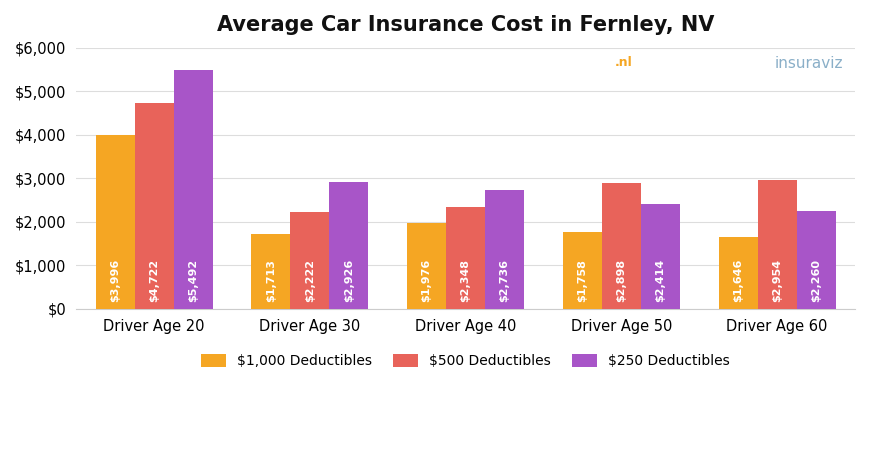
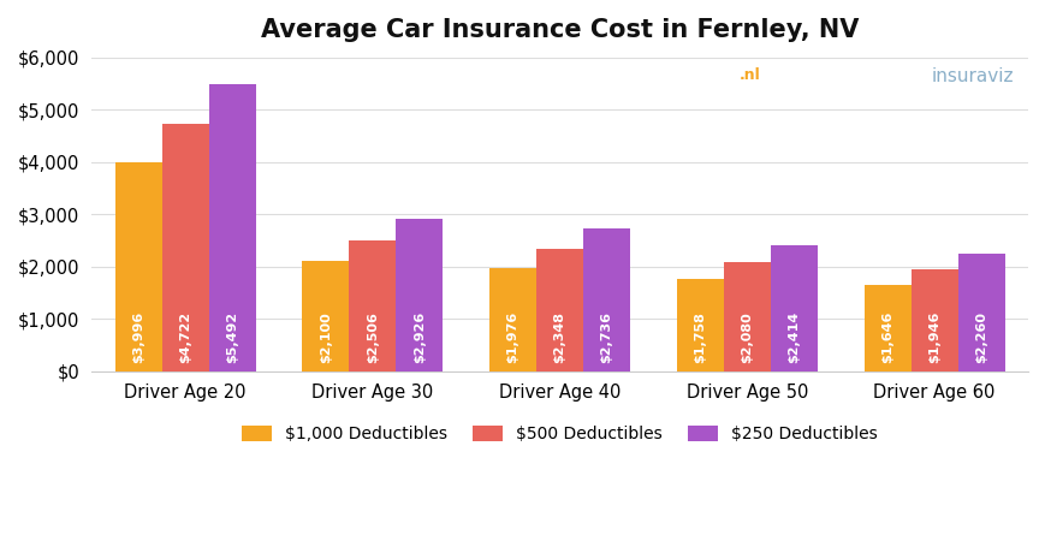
$1,000 Deductibles/Driver Age 30: $1,713 -> $2,100
$500 Deductibles/Driver Age 30: $2,222 -> $2,506
$500 Deductibles/Driver Age 50: $2,898 -> $2,080
$500 Deductibles/Driver Age 60: $2,954 -> $1,946
